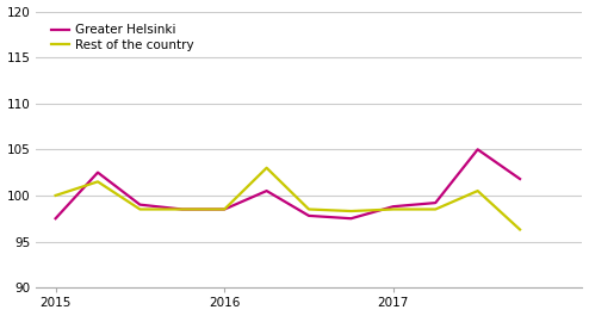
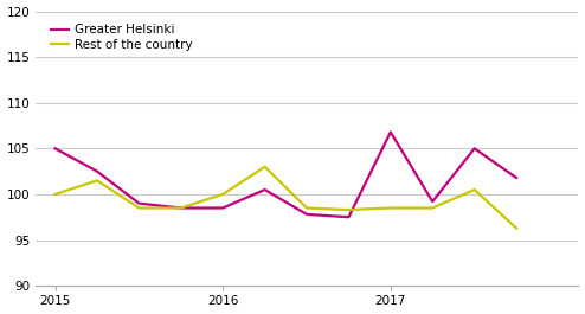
Greater Helsinki/2015: 97.5 -> 105.0
Rest of the country/2016: 98.5 -> 100.0
Greater Helsinki/2017: 98.8 -> 106.8
